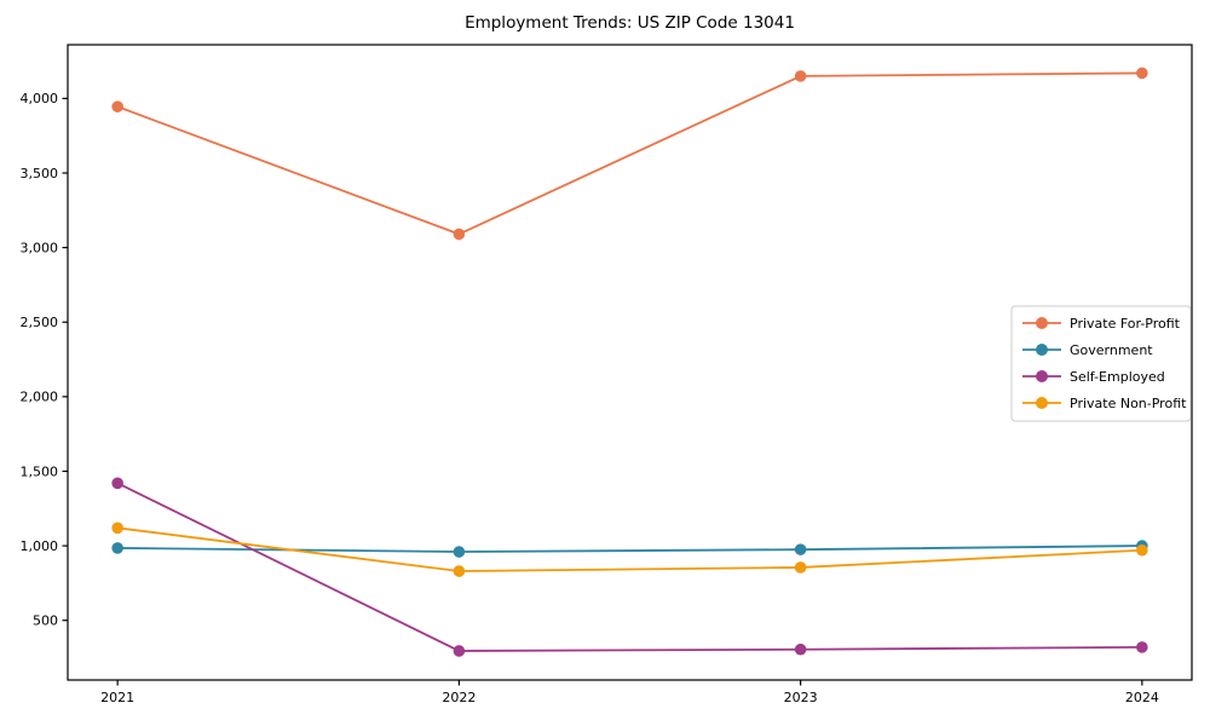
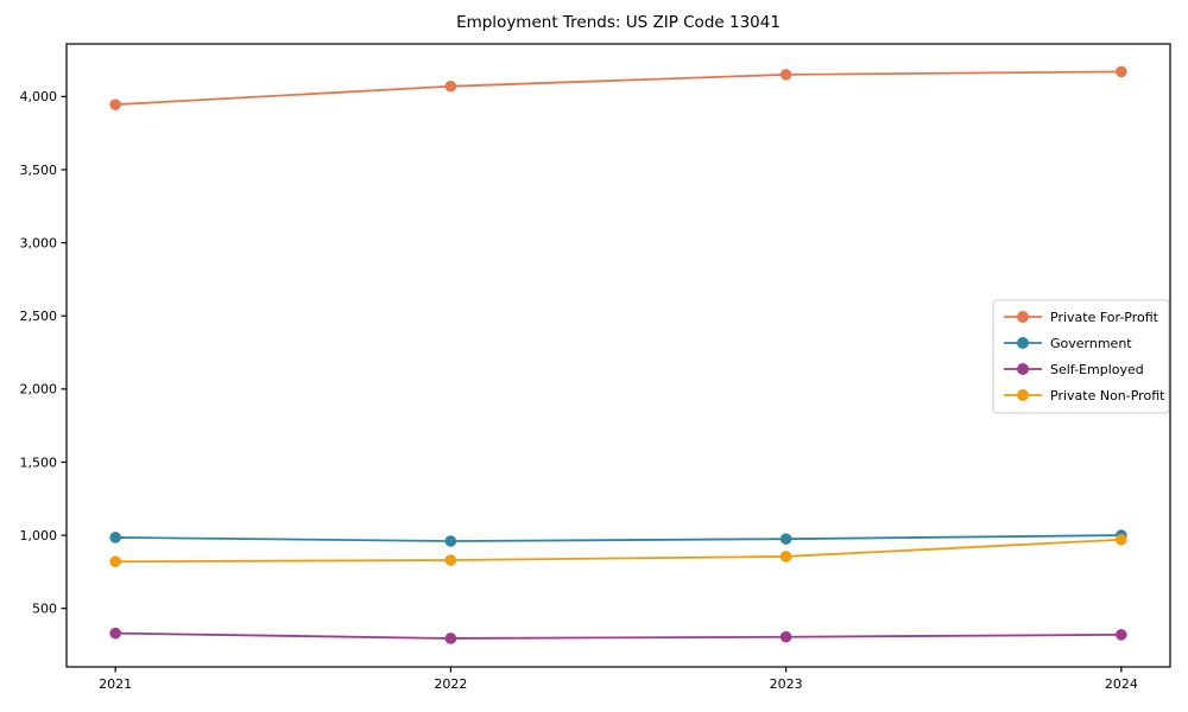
Self-Employed/2021: 1420 -> 330
Private Non-Profit/2021: 1120 -> 820
Private For-Profit/2022: 3090 -> 4070
